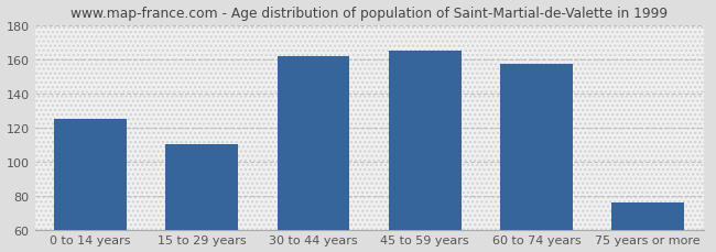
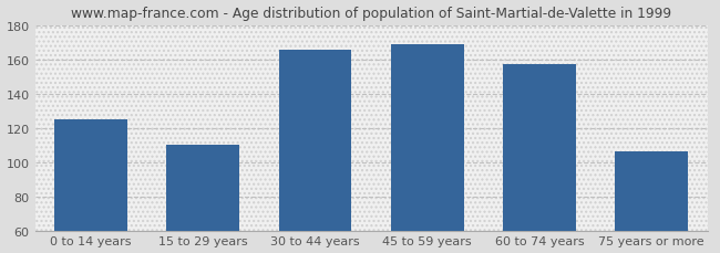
30 to 44 years: 162 -> 166
45 to 59 years: 165 -> 169
75 years or more: 76 -> 106
